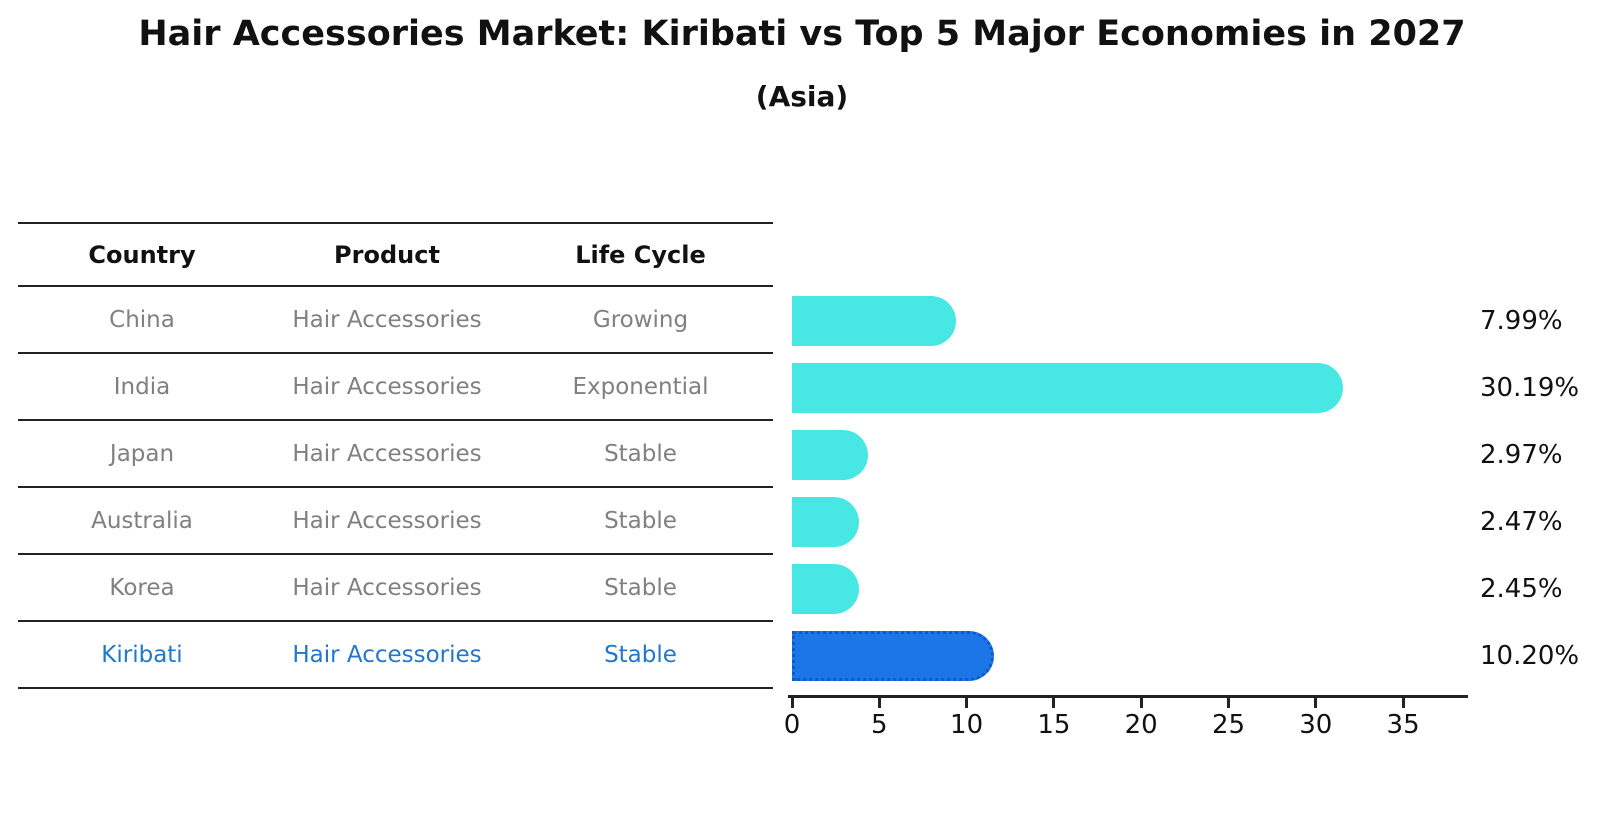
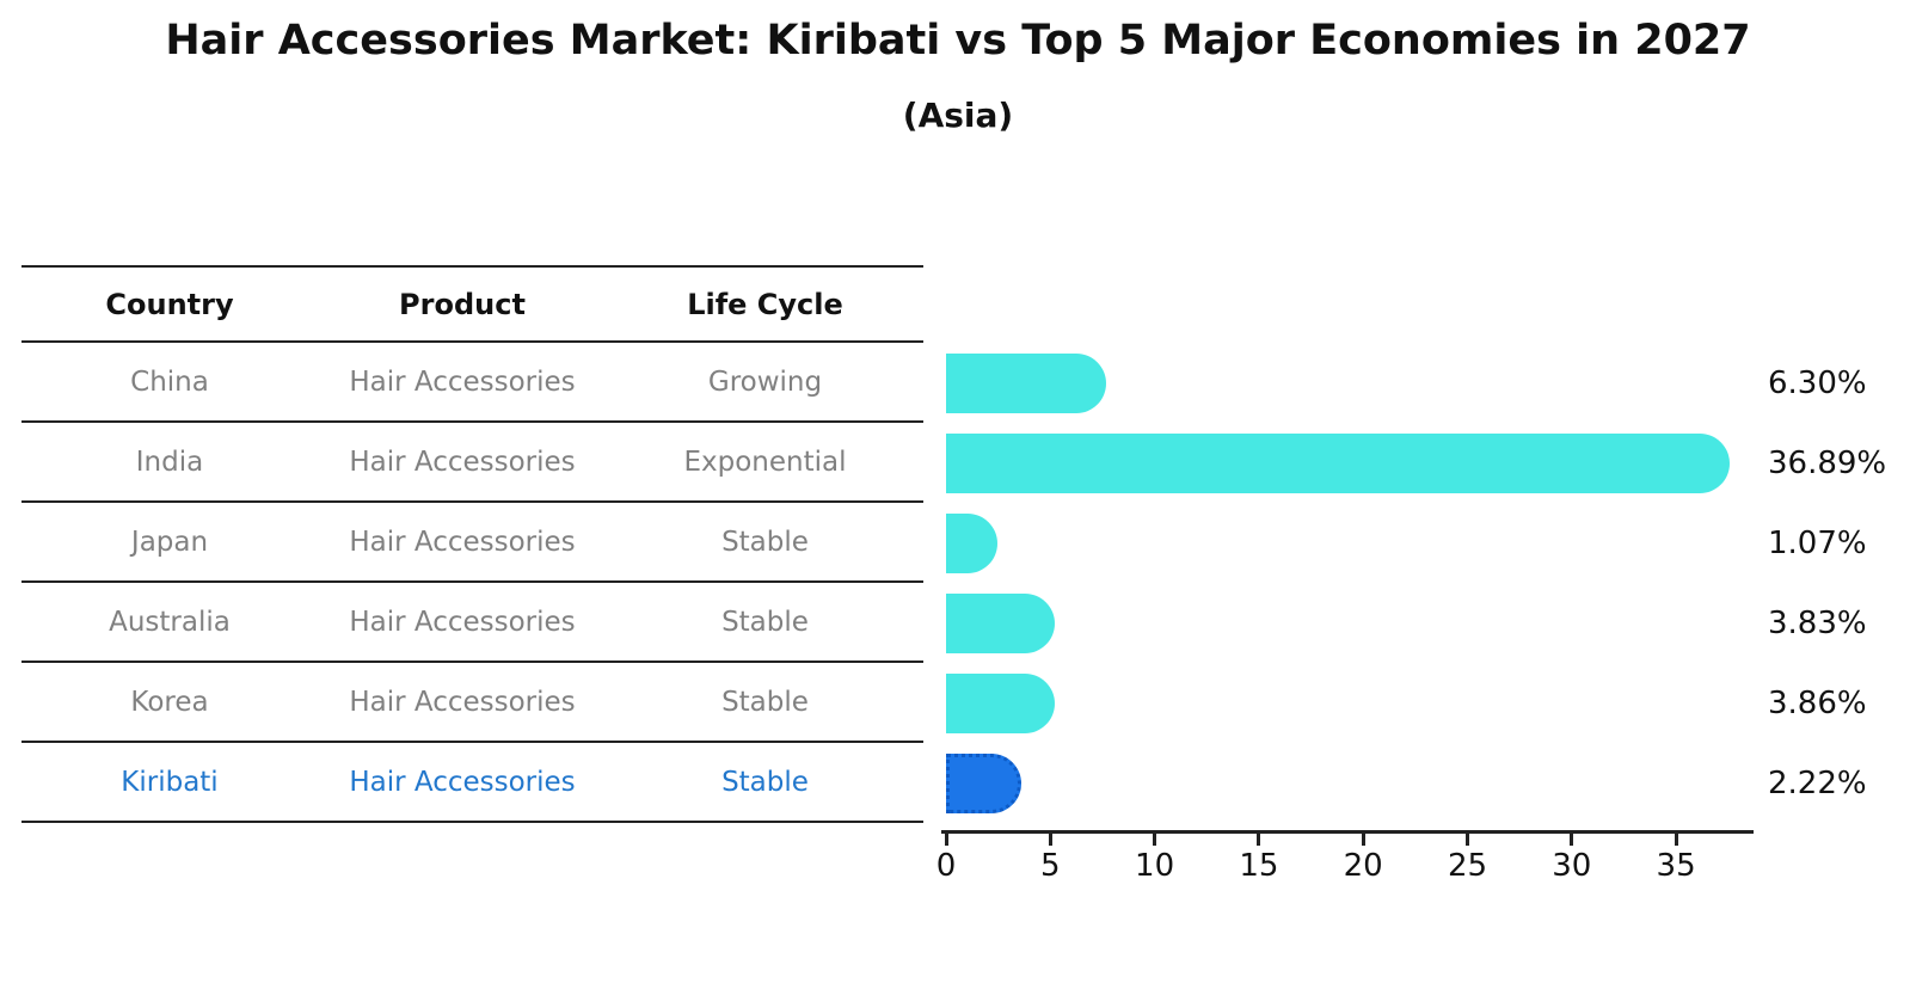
China: 7.99% -> 6.30%
India: 30.19% -> 36.89%
Japan: 2.97% -> 1.07%
Australia: 2.47% -> 3.83%
Korea: 2.45% -> 3.86%
Kiribati: 10.20% -> 2.22%
